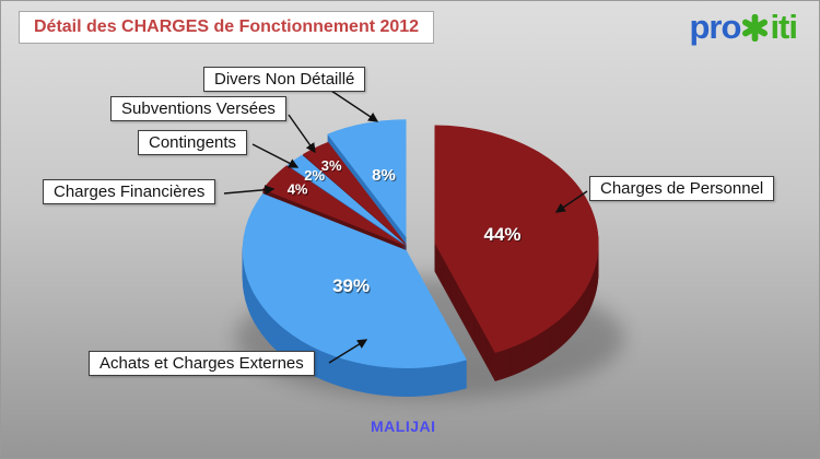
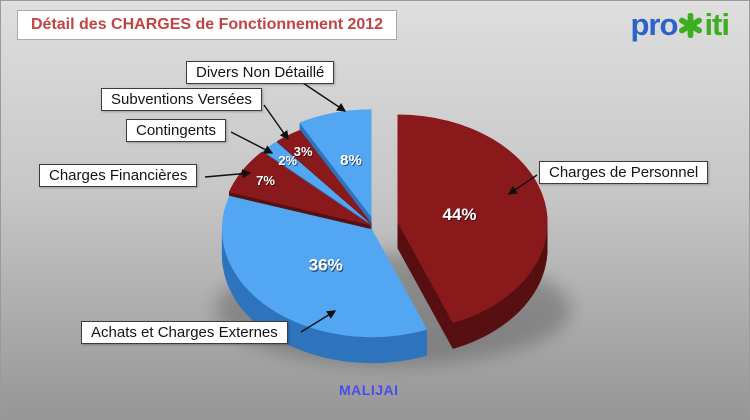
Achats et Charges Externes: 39% -> 36%
Charges Financières: 4% -> 7%
